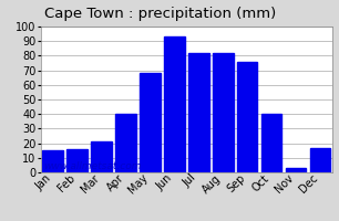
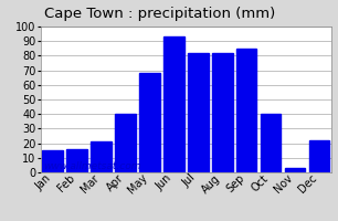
Sep: 76 -> 85
Dec: 17 -> 22
